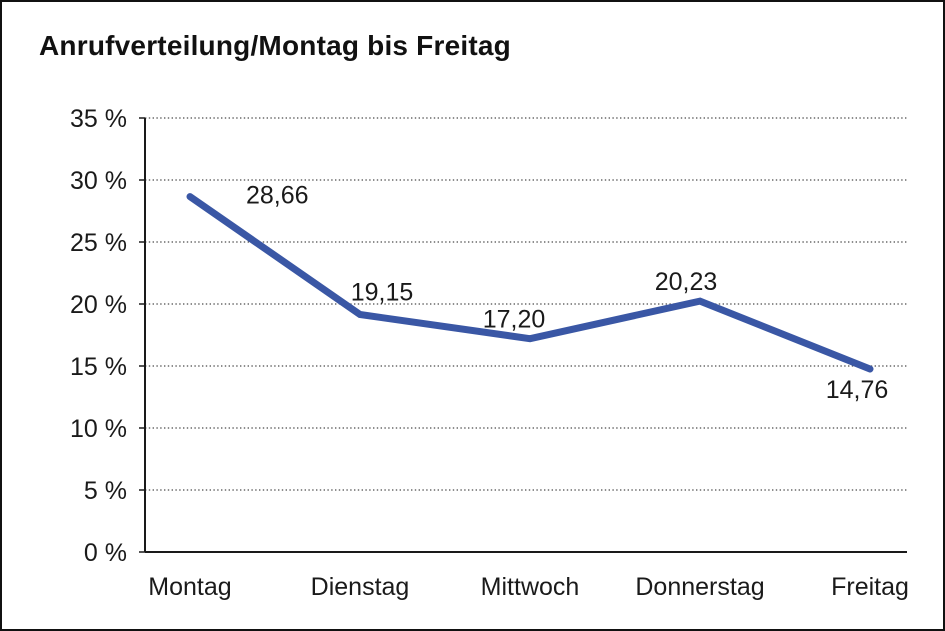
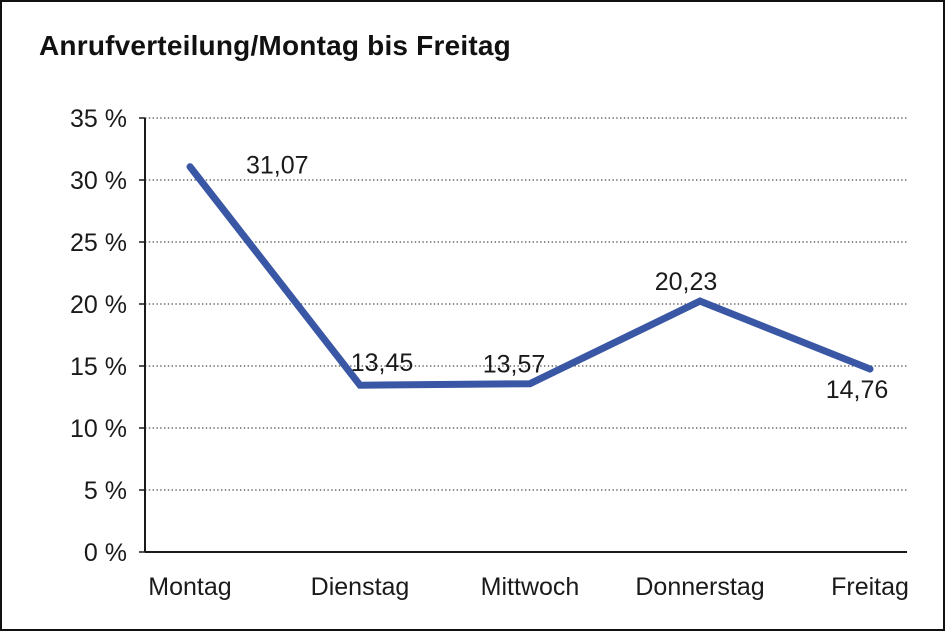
Montag: 28,66 -> 31,07
Dienstag: 19,15 -> 13,45
Mittwoch: 17,20 -> 13,57
